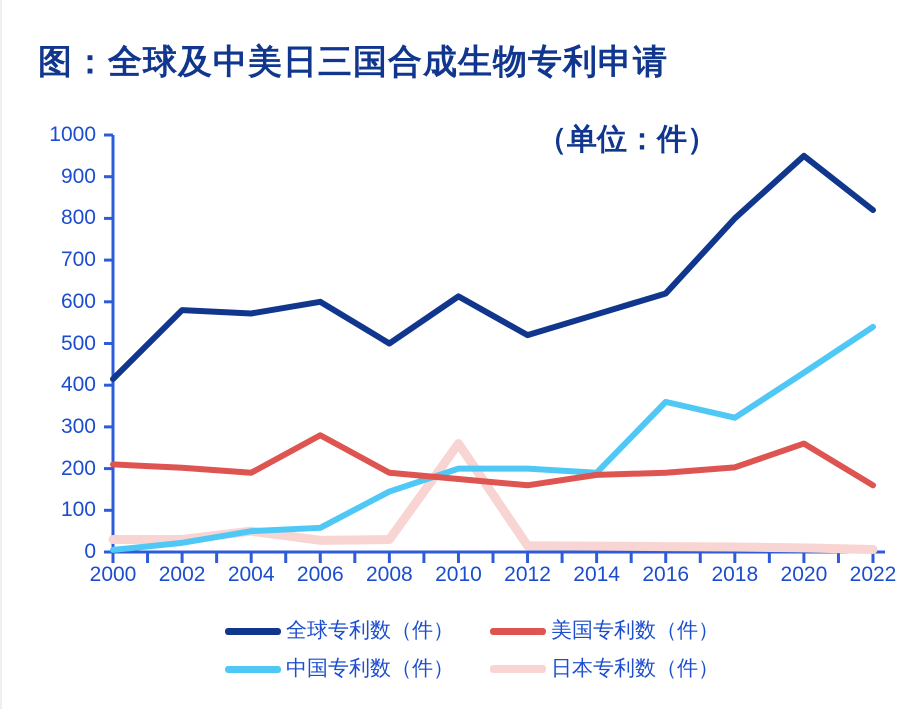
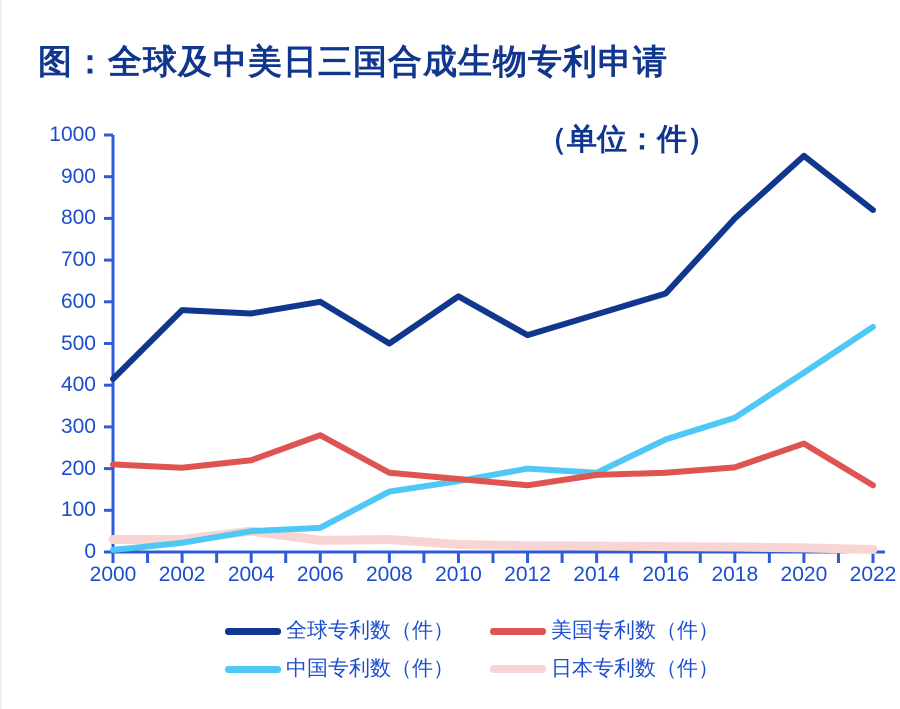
美国专利数（件）/2004: 190 -> 220
中国专利数（件）/2010: 200 -> 170
日本专利数（件）/2010: 260 -> 20
中国专利数（件）/2016: 360 -> 270
